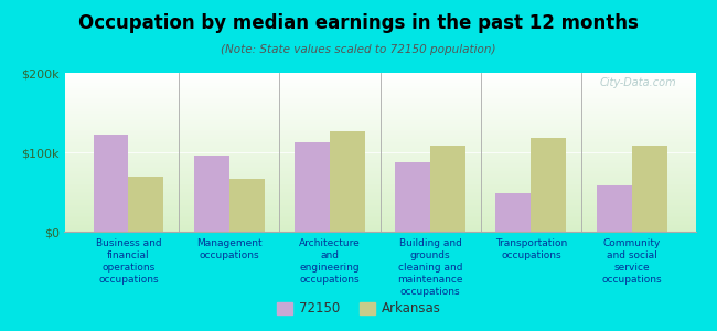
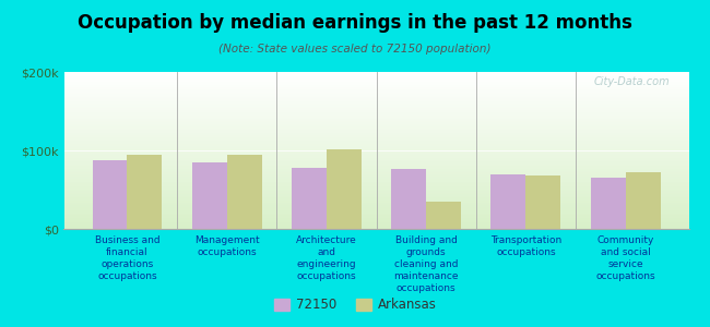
72150/Business and financial operations occupations: $122k -> $88k
Arkansas/Business and financial operations occupations: $70k -> $95k
72150/Management occupations: $96k -> $85k
Arkansas/Management occupations: $66k -> $95k
72150/Architecture and engineering occupations: $112k -> $78k
Arkansas/Architecture and engineering occupations: $126k -> $102k
72150/Building and grounds cleaning and maintenance occupations: $88k -> $76k
Arkansas/Building and grounds cleaning and maintenance occupations: $108k -> $35k
72150/Transportation occupations: $48k -> $70k
Arkansas/Transportation occupations: $118k -> $68k
72150/Community and social service occupations: $58k -> $65k
Arkansas/Community and social service occupations: $108k -> $72k
